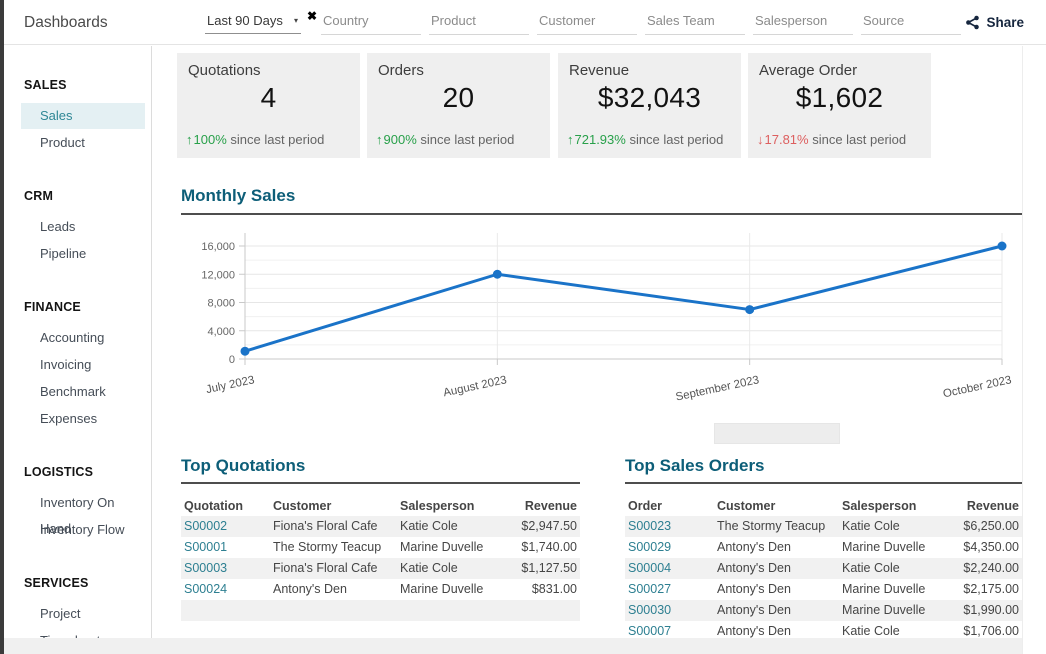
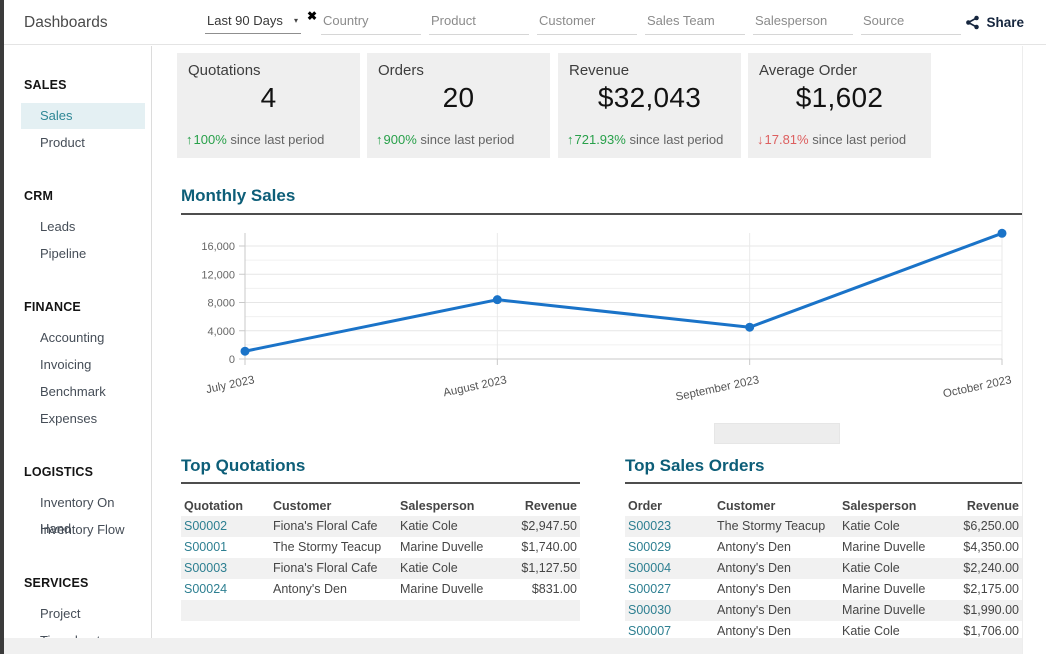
August 2023: 12000 -> 8000
September 2023: 7000 -> 4000
October 2023: 16000 -> 18000
